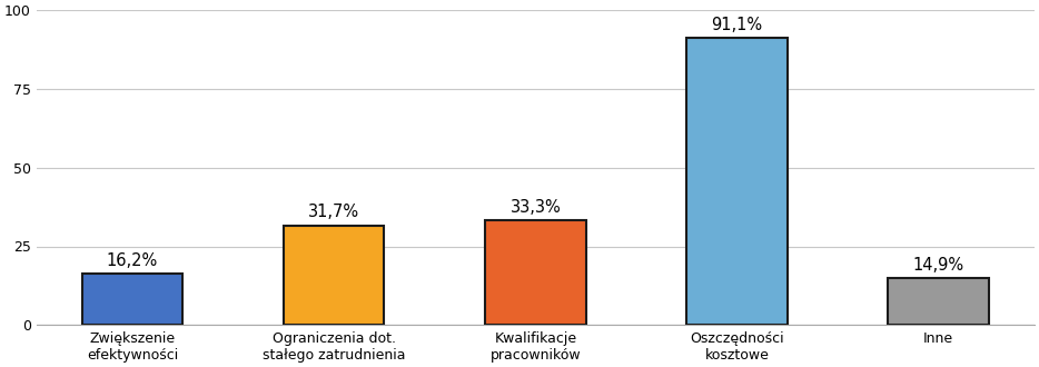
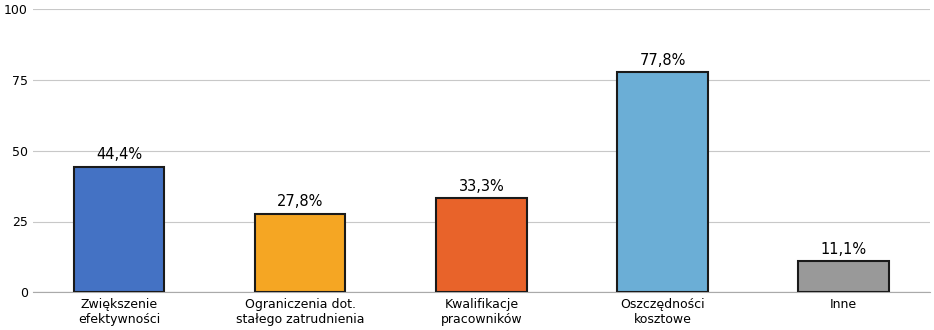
Zwiększenie efektywności: 16,2% -> 44,4%
Ograniczenia dot. stałego zatrudnienia: 31,7% -> 27,8%
Oszczędności kosztowe: 91,1% -> 77,8%
Inne: 14,9% -> 11,1%
